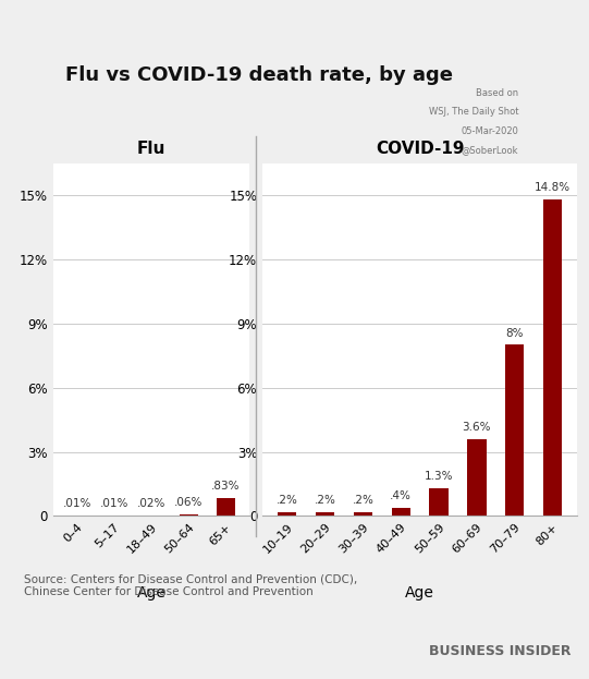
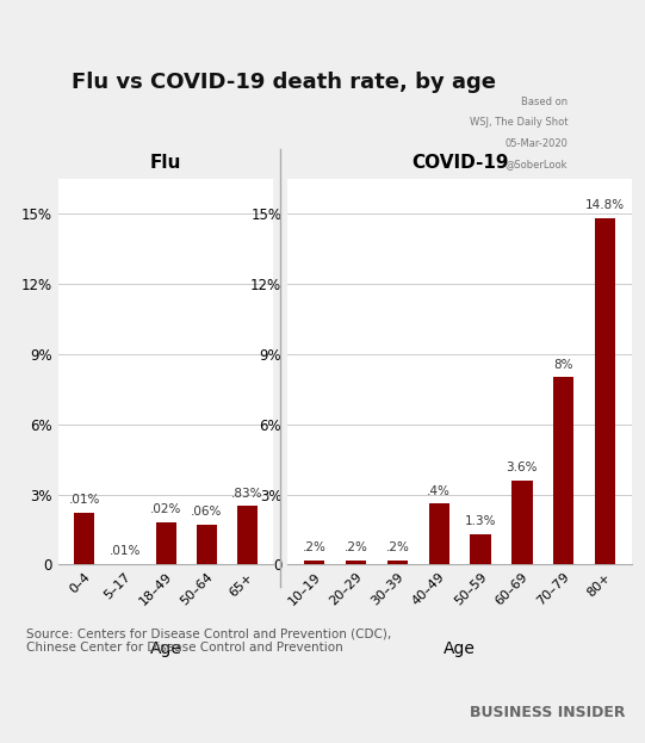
Flu/0–4: 0.0% -> 2.2%
Flu/18–49: 0.0% -> 1.8%
Flu/50–64: 0.1% -> 1.7%
Flu/65+: 0.8% -> 2.5%
COVID-19/40–49: 0.4% -> 2.6%
